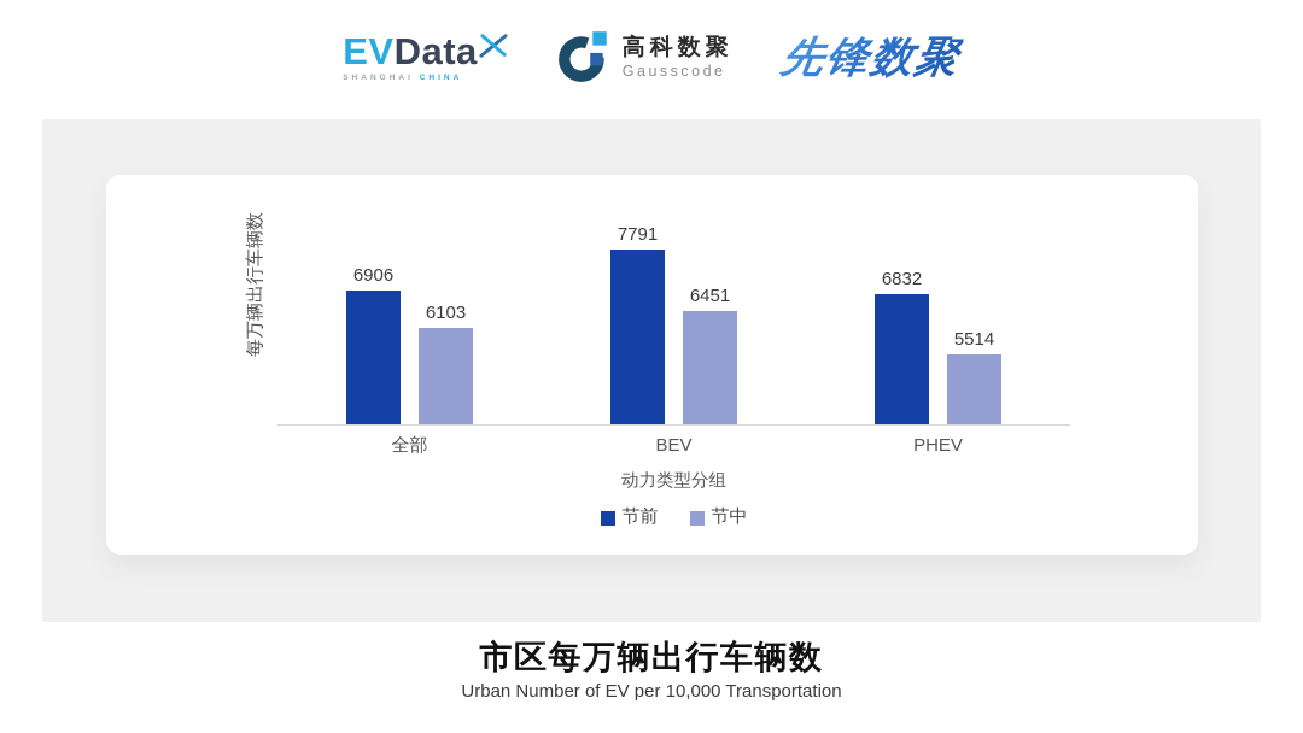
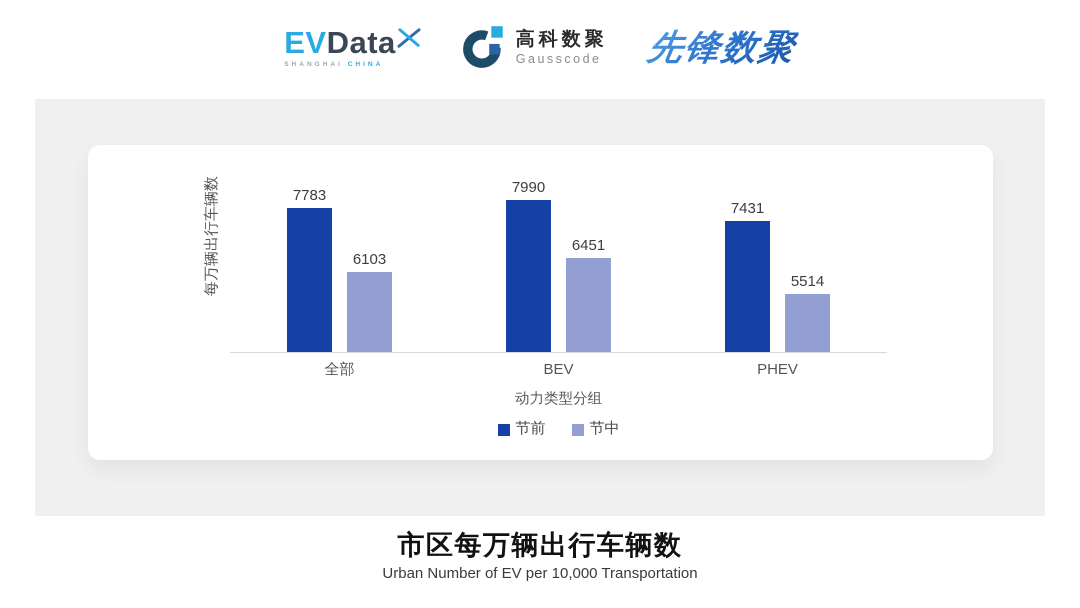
节前/全部: 6906 -> 7783
节前/BEV: 7791 -> 7990
节前/PHEV: 6832 -> 7431
